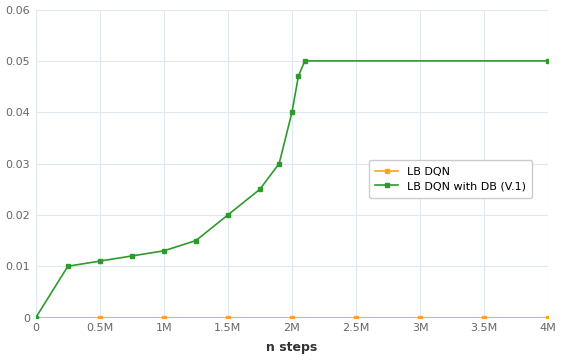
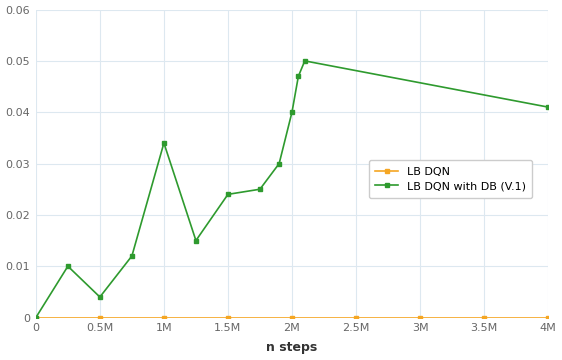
LB DQN with DB (V.1)/0.5M: 0.011 -> 0.004
LB DQN with DB (V.1)/1M: 0.013 -> 0.034
LB DQN with DB (V.1)/1.5M: 0.020 -> 0.024
LB DQN with DB (V.1)/4M: 0.050 -> 0.041
